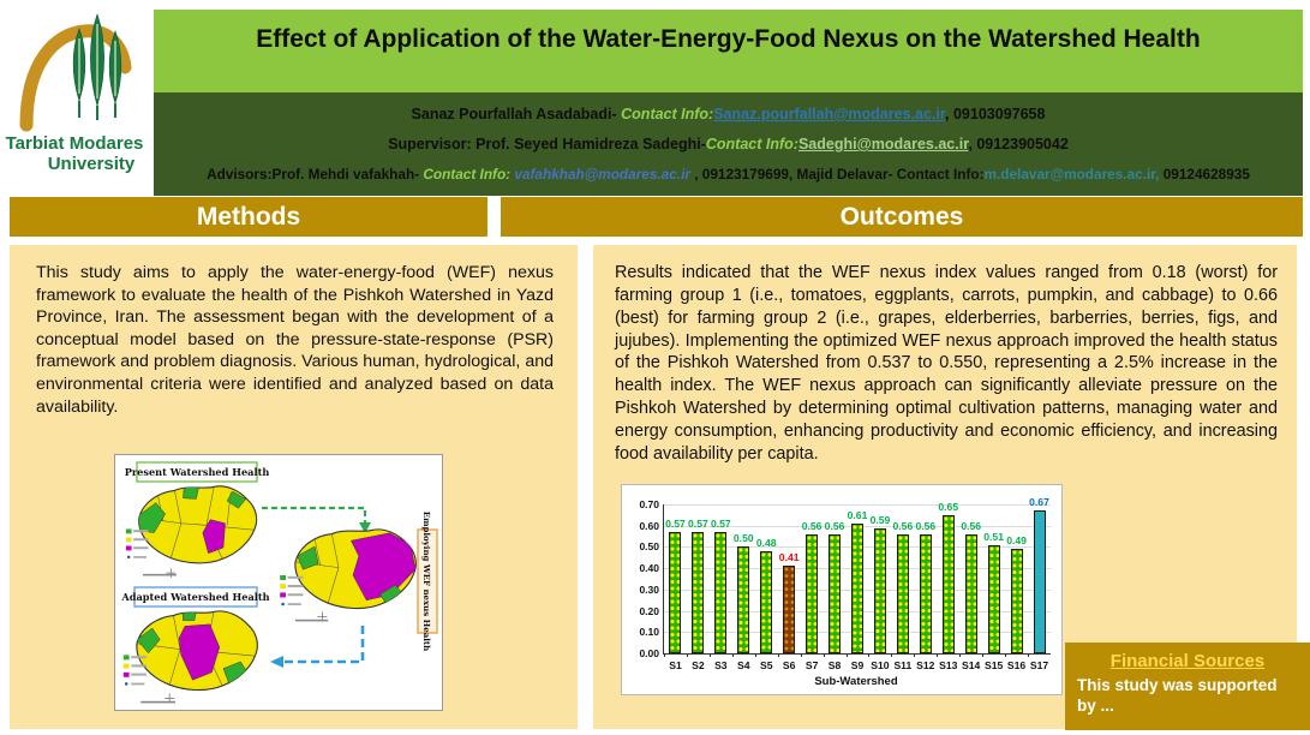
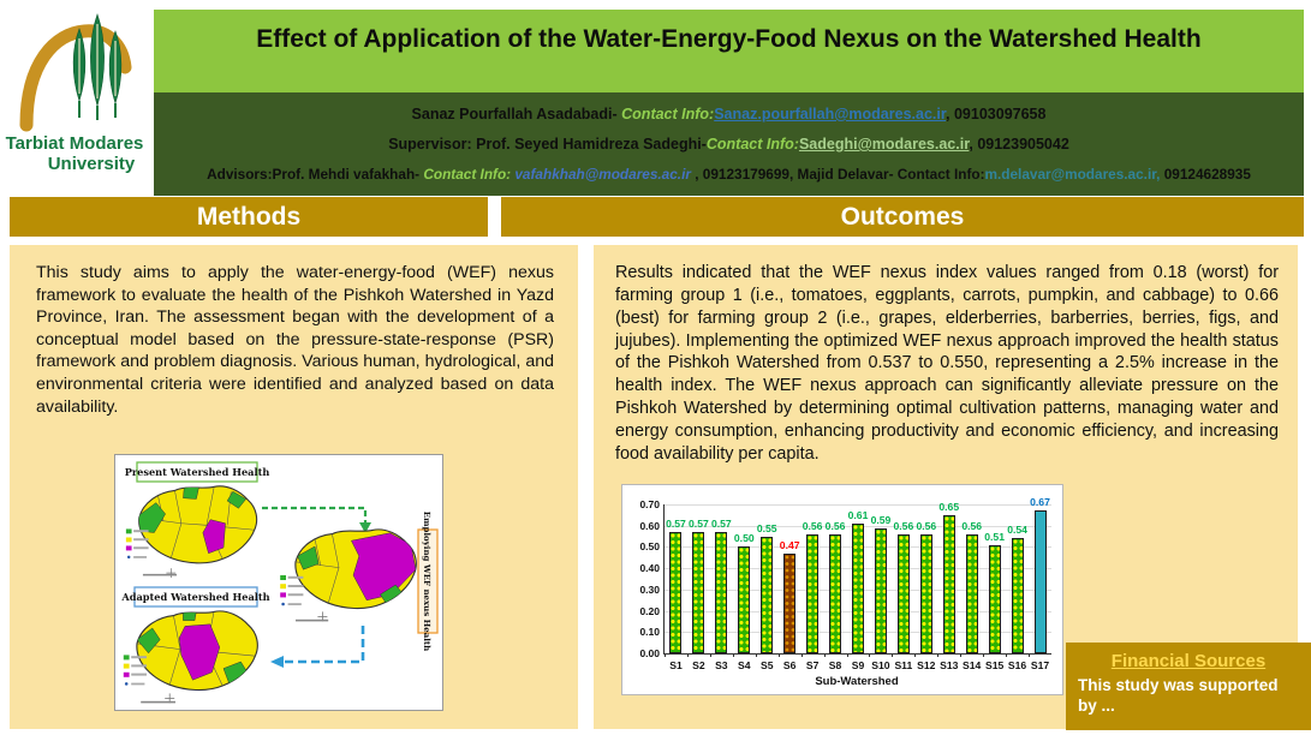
S5: 0.48 -> 0.55
S6: 0.41 -> 0.47
S16: 0.49 -> 0.54
